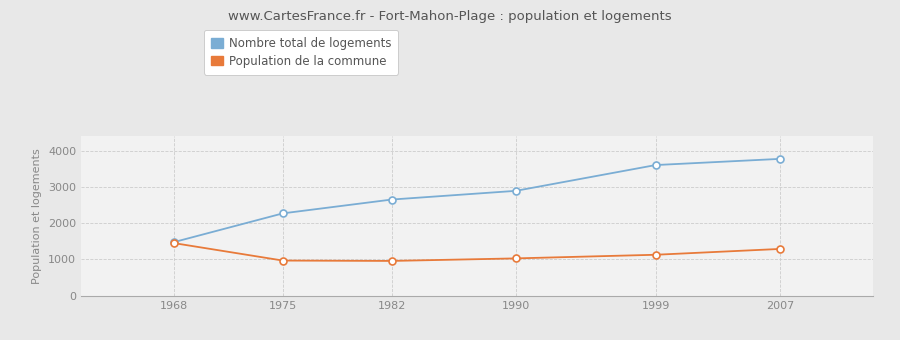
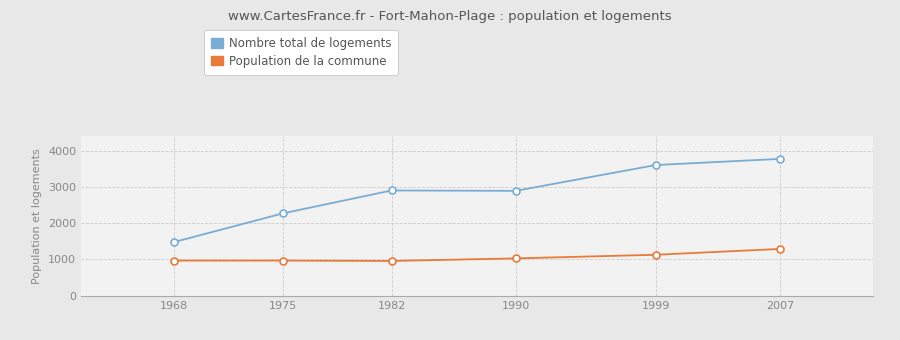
Population de la commune/1968: 1450 -> 970
Nombre total de logements/1982: 2650 -> 2900
